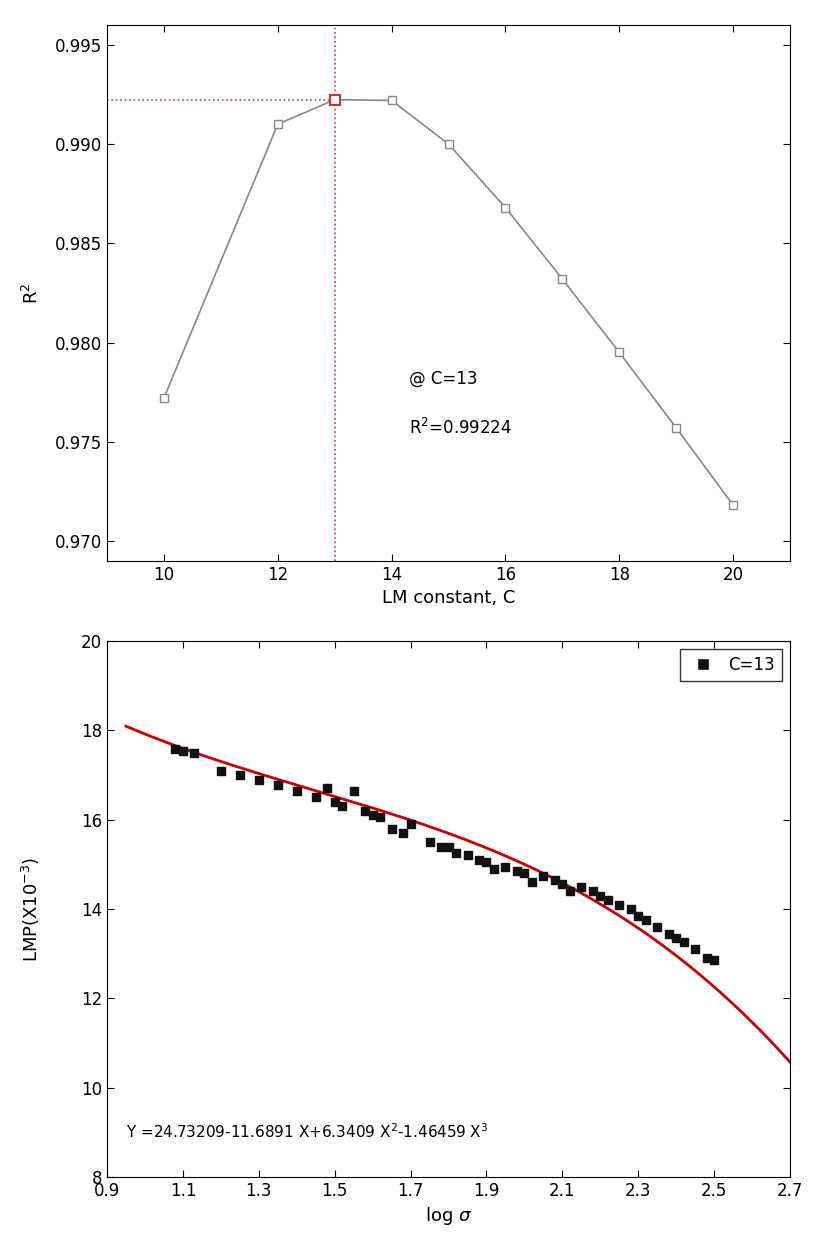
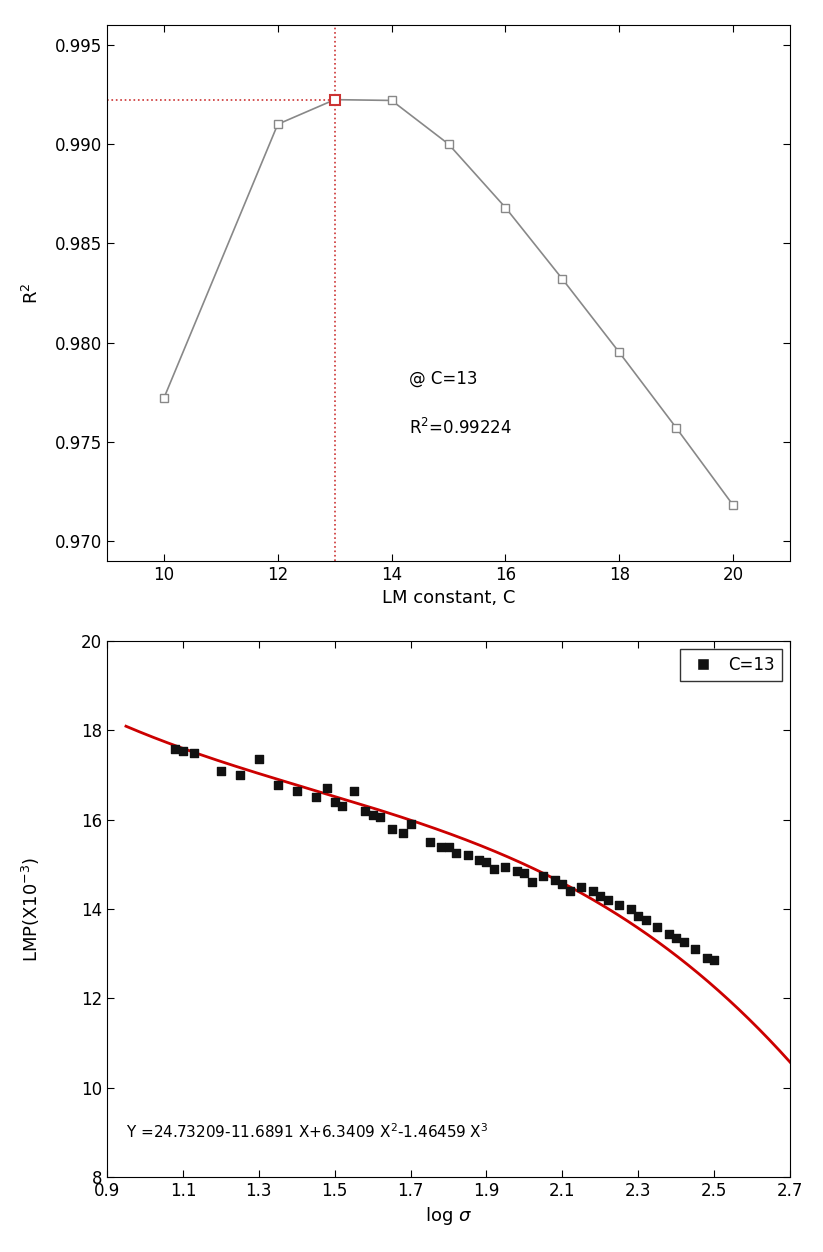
C=13/1.3: 16.90 -> 17.35
